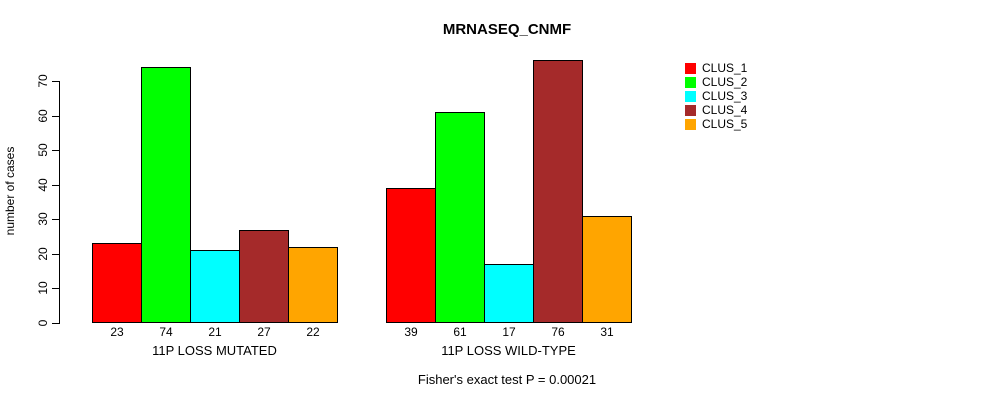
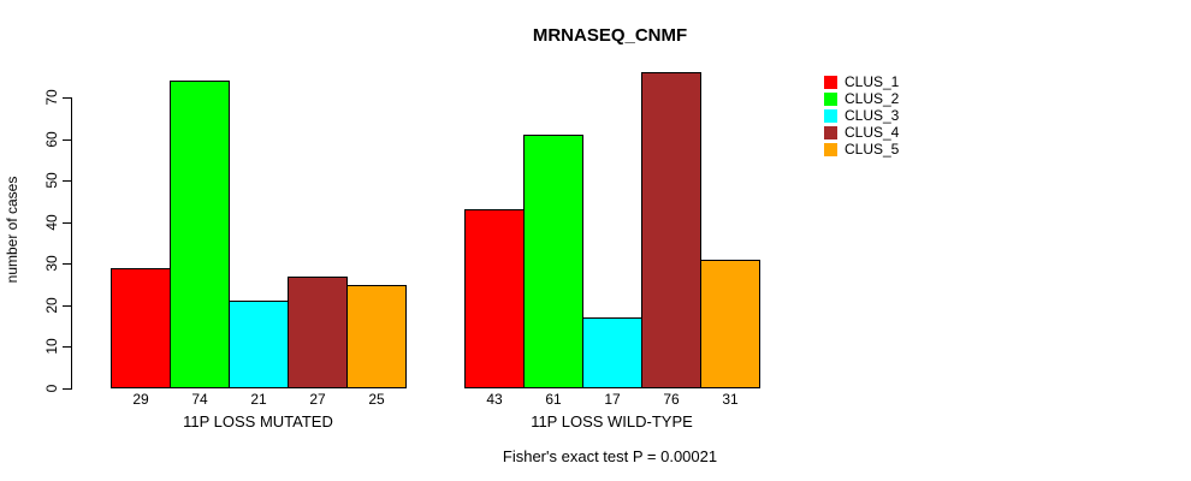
CLUS_1/11P LOSS MUTATED: 23 -> 29
CLUS_5/11P LOSS MUTATED: 22 -> 25
CLUS_1/11P LOSS WILD-TYPE: 39 -> 43
